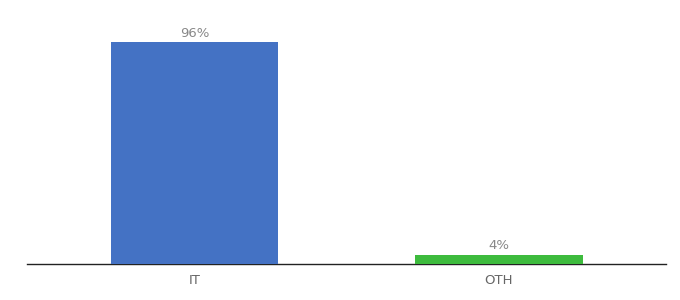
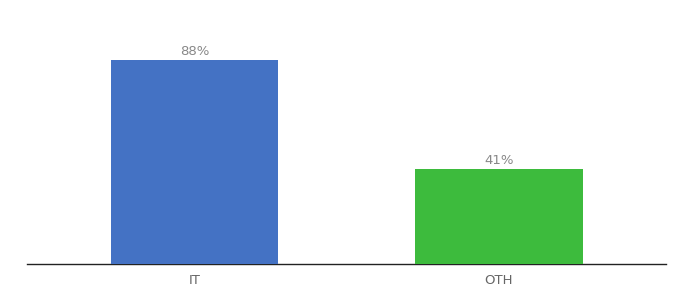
IT: 96% -> 88%
OTH: 4% -> 41%
